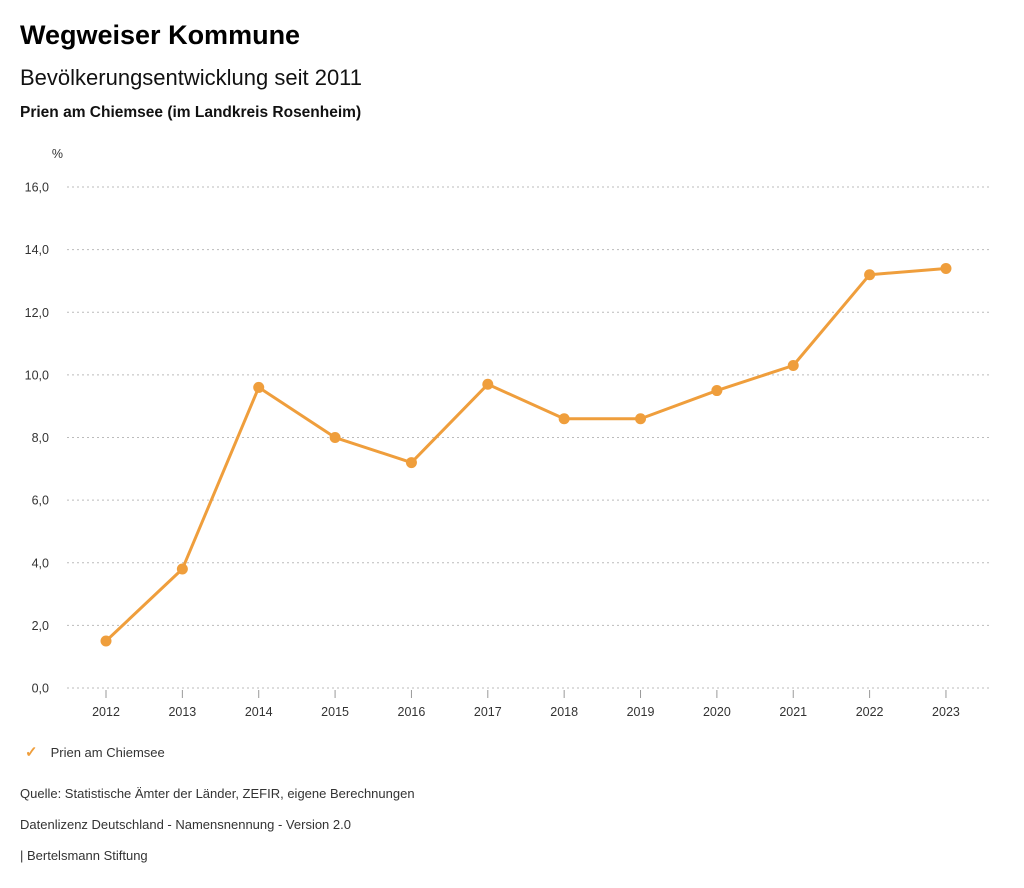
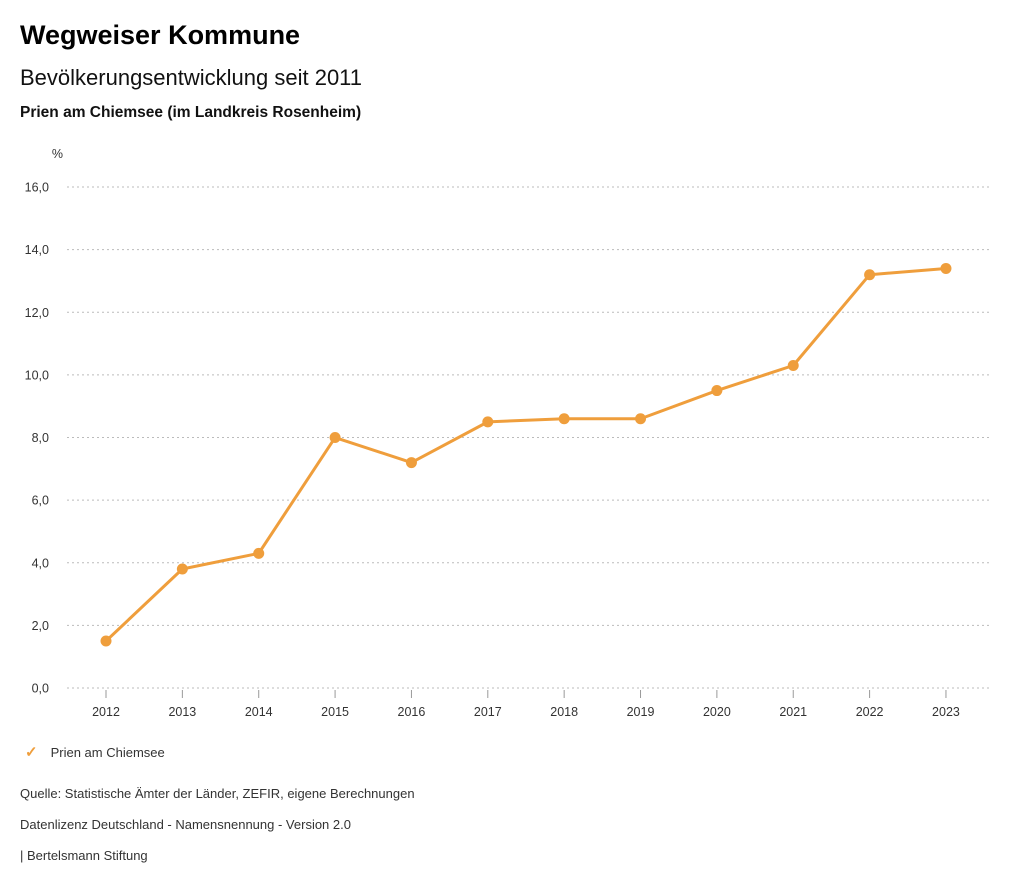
2014: 9,6 -> 4,3
2017: 9,7 -> 8,5
